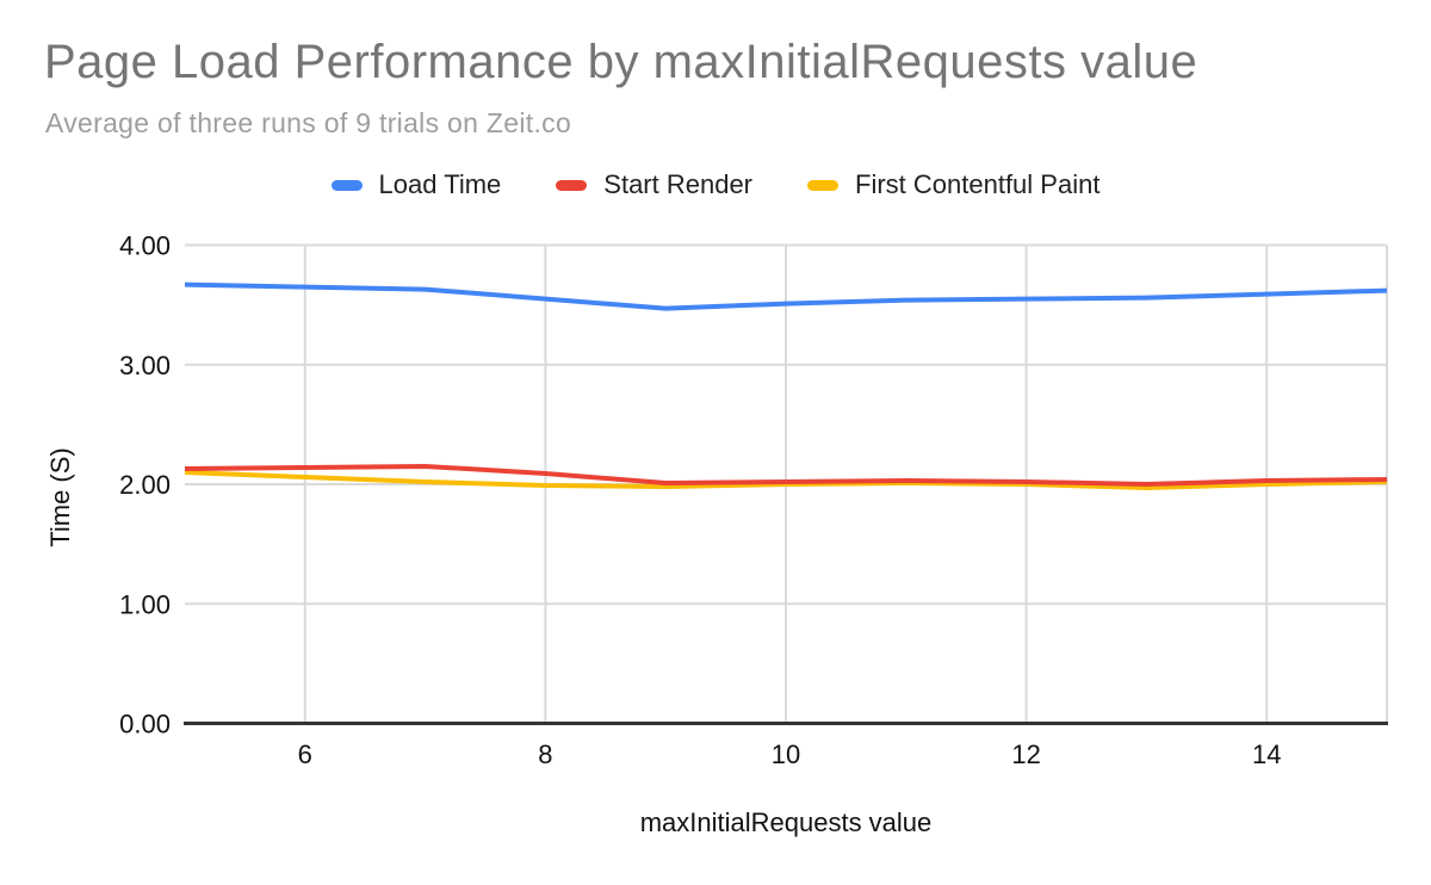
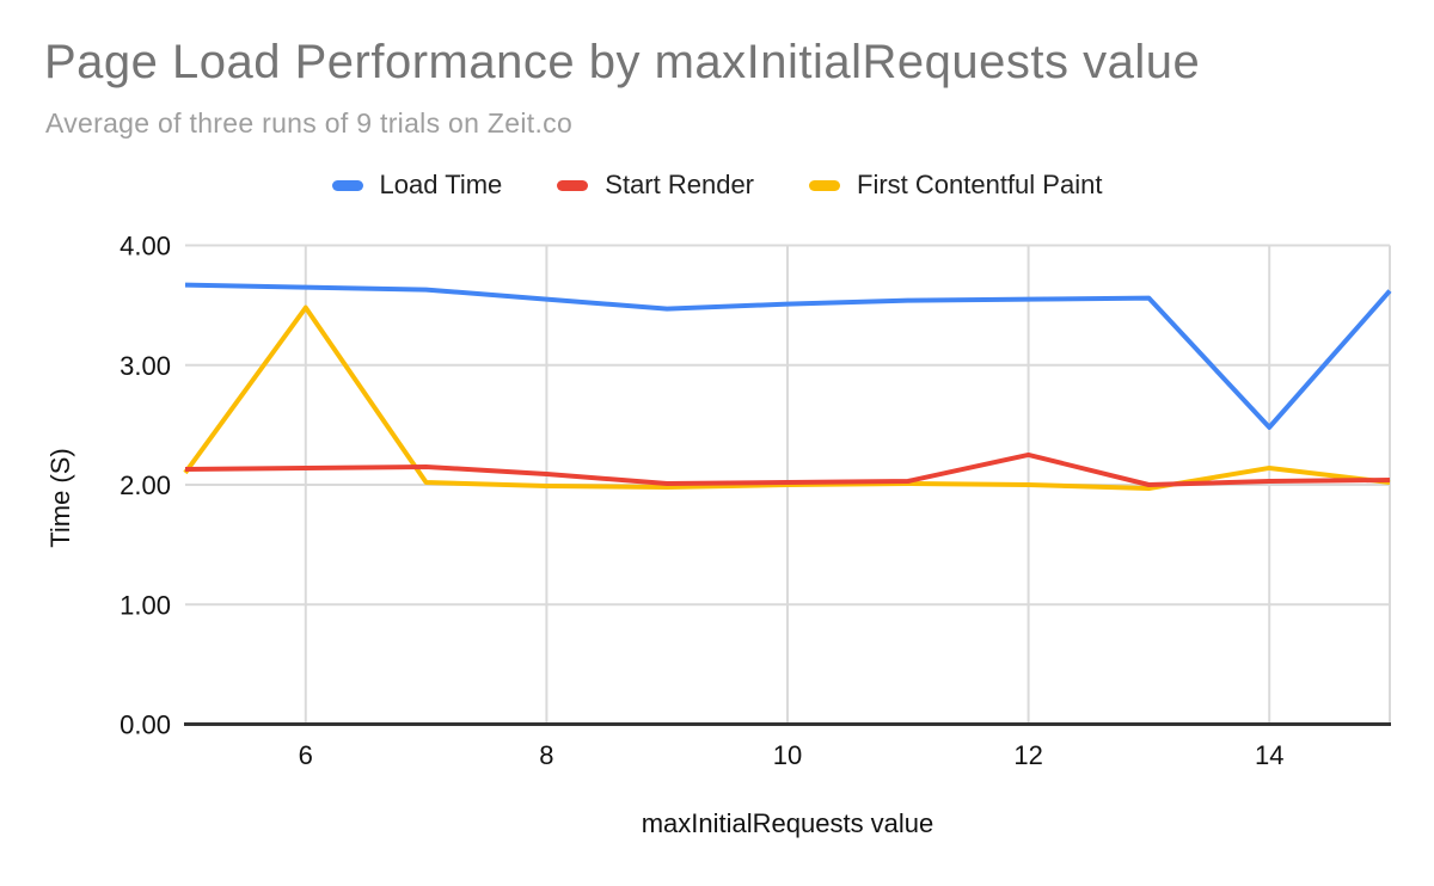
First Contentful Paint/6: 2.06 -> 3.48
Start Render/12: 2.02 -> 2.25
Load Time/14: 3.59 -> 2.48
First Contentful Paint/14: 2.00 -> 2.14
